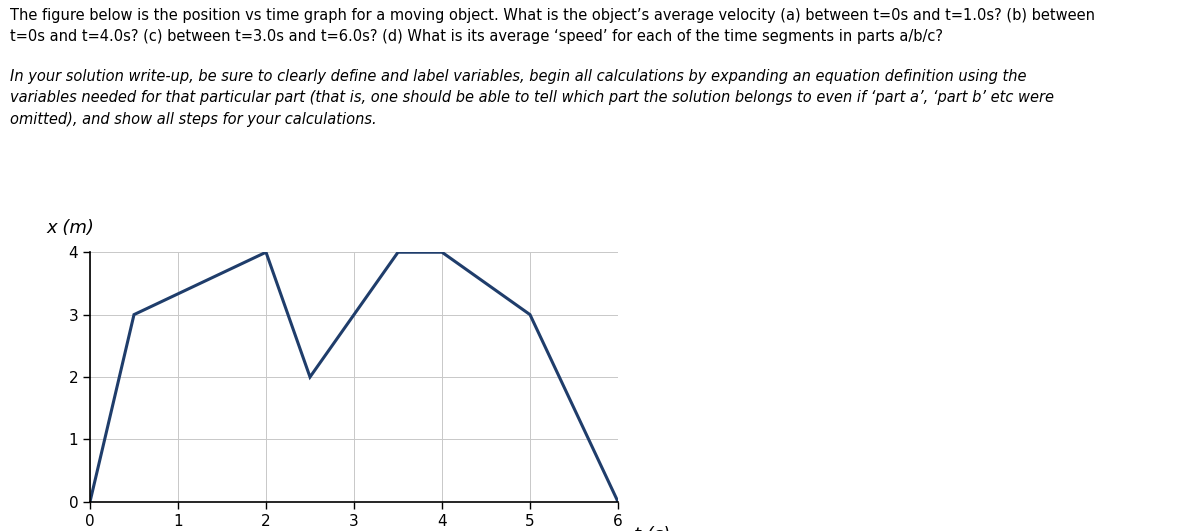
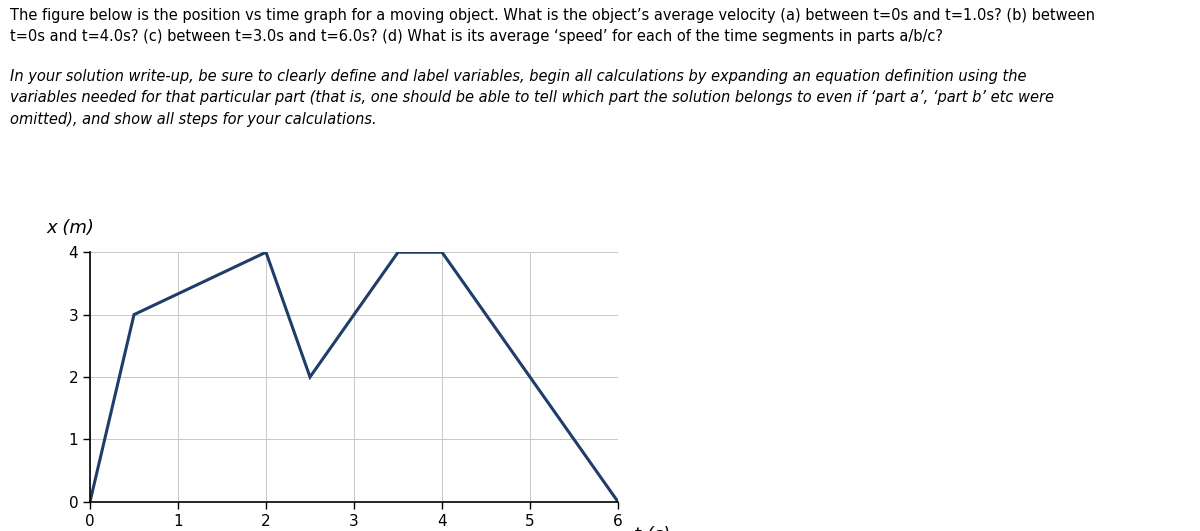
5: 3 -> 2
